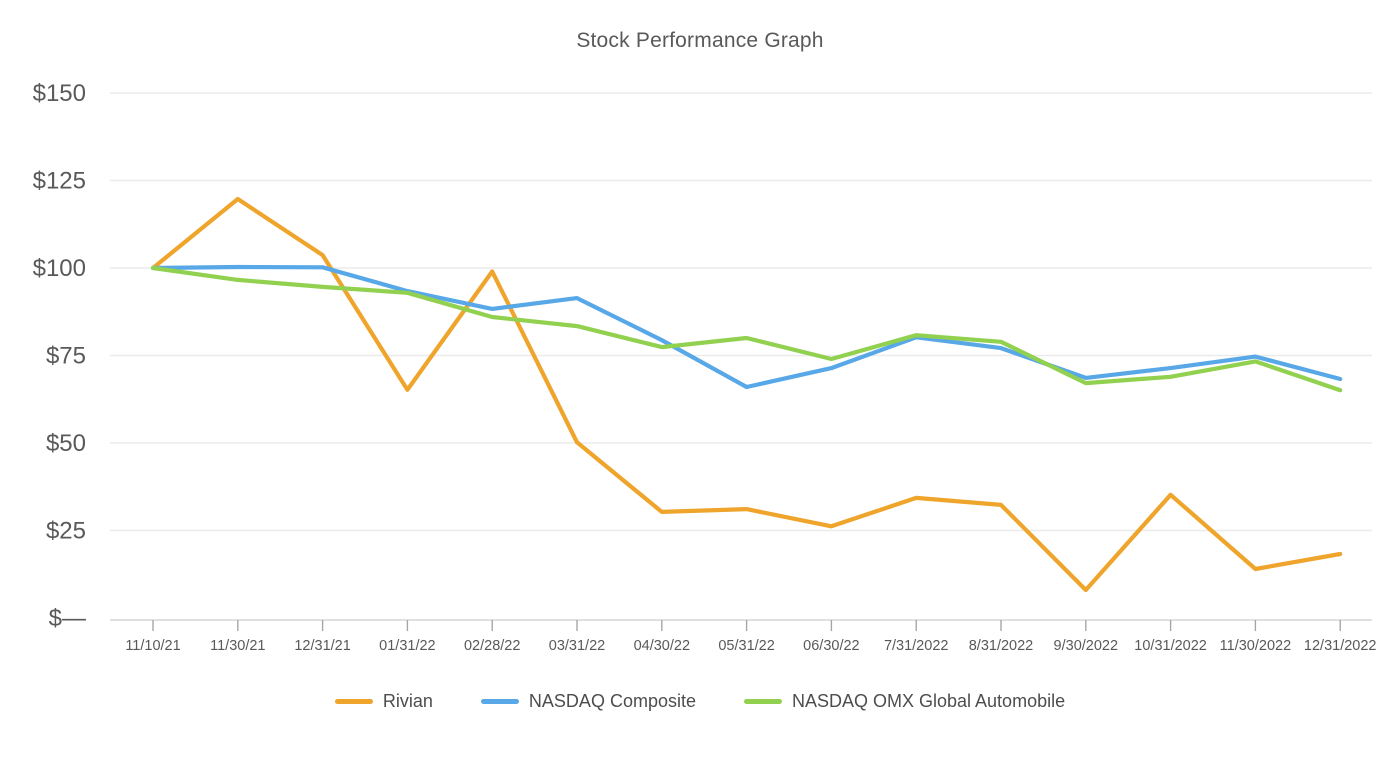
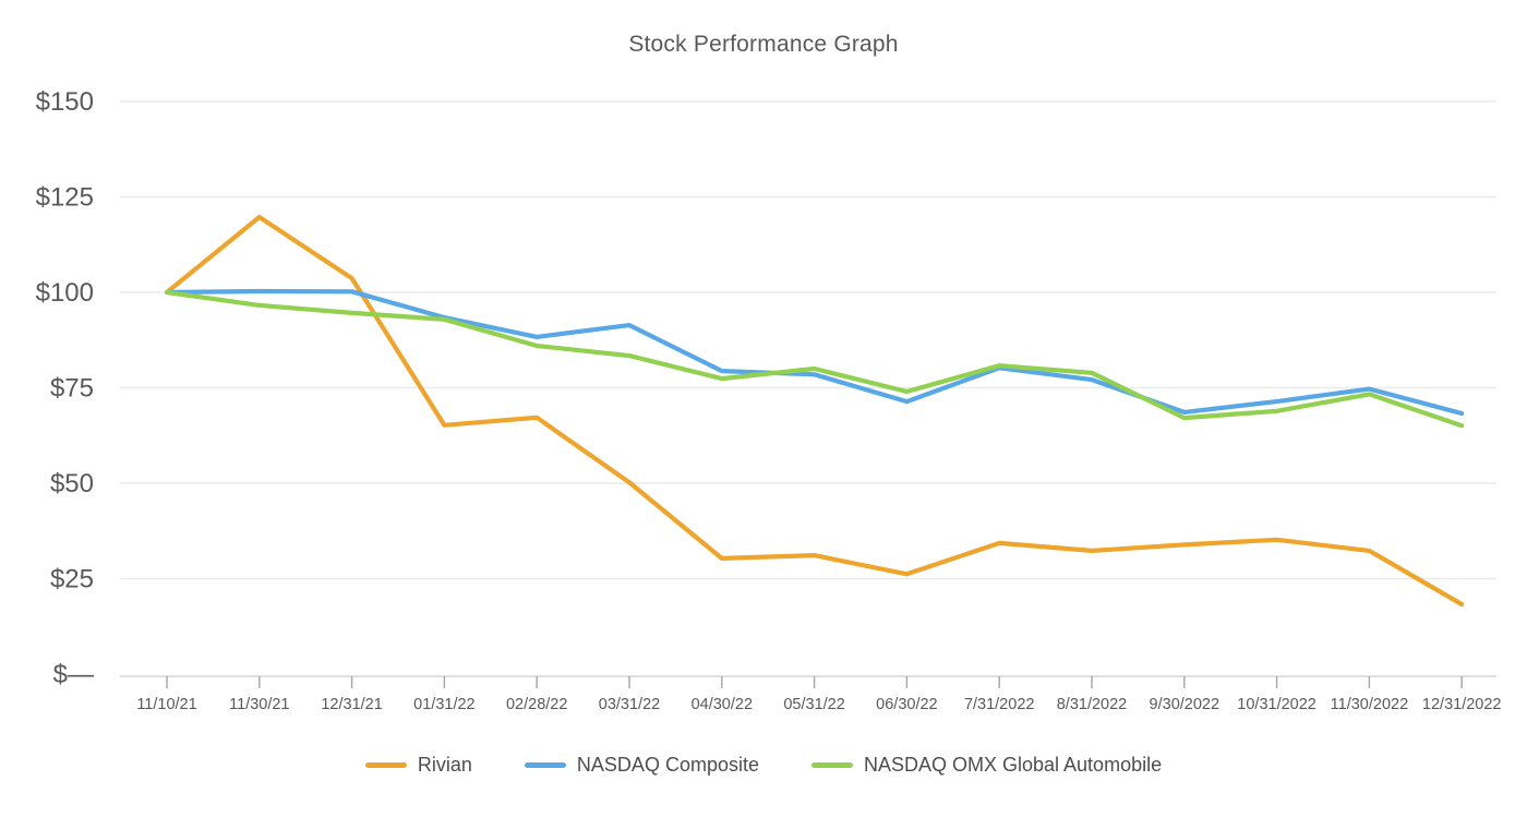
Rivian/02/28/22: $99 -> $67
NASDAQ Composite/05/31/22: $66 -> $78
Rivian/9/30/2022: $8 -> $34
Rivian/11/30/2022: $14 -> $32
